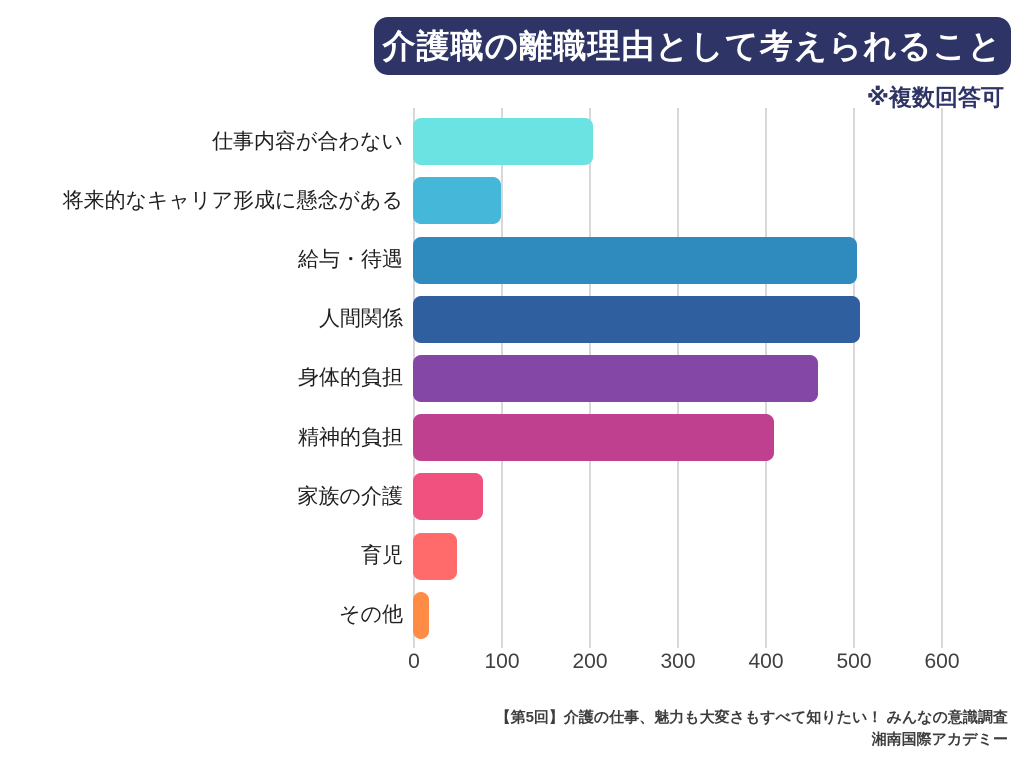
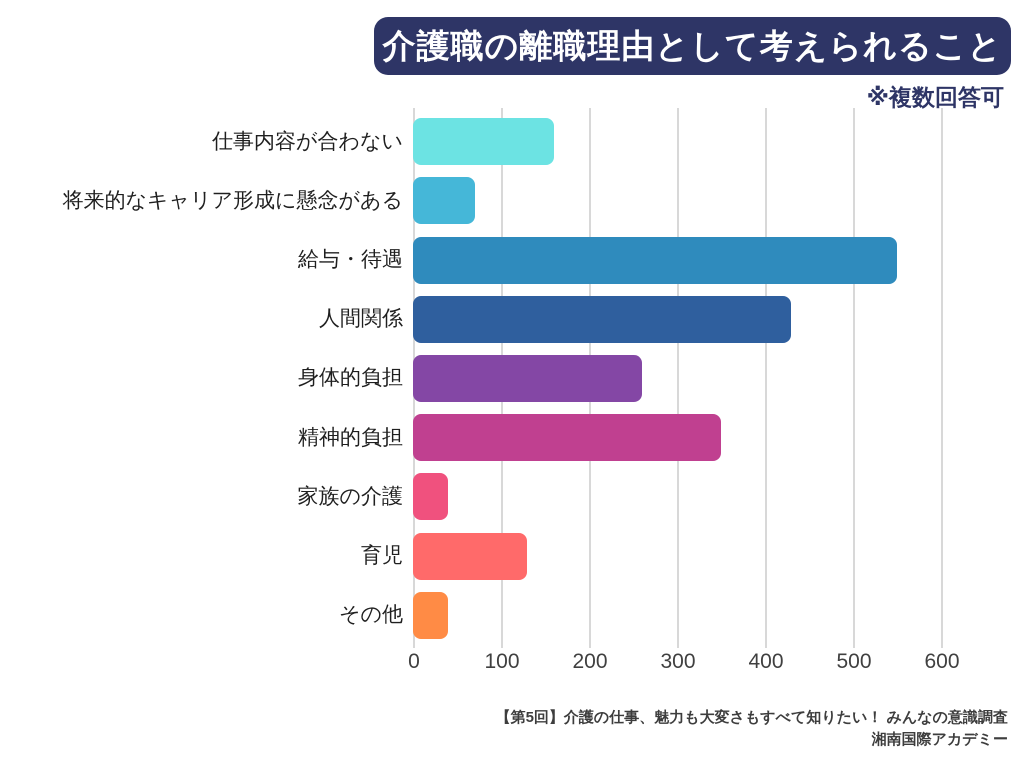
仕事内容が合わない: 200 -> 160
将来的なキャリア形成に懸念がある: 100 -> 70
給与・待遇: 500 -> 550
人間関係: 510 -> 430
身体的負担: 460 -> 260
精神的負担: 410 -> 350
家族の介護: 80 -> 40
育児: 50 -> 130
その他: 20 -> 40
